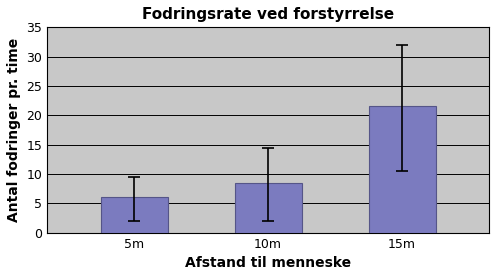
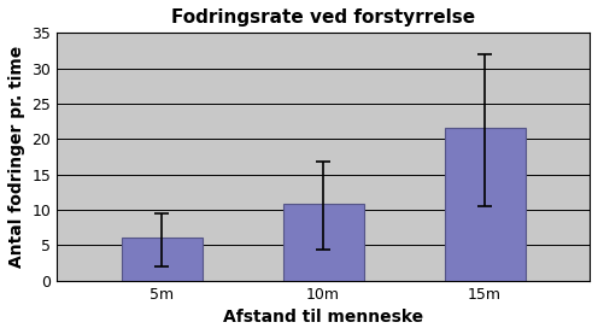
10m: 8.5 -> 10.8
